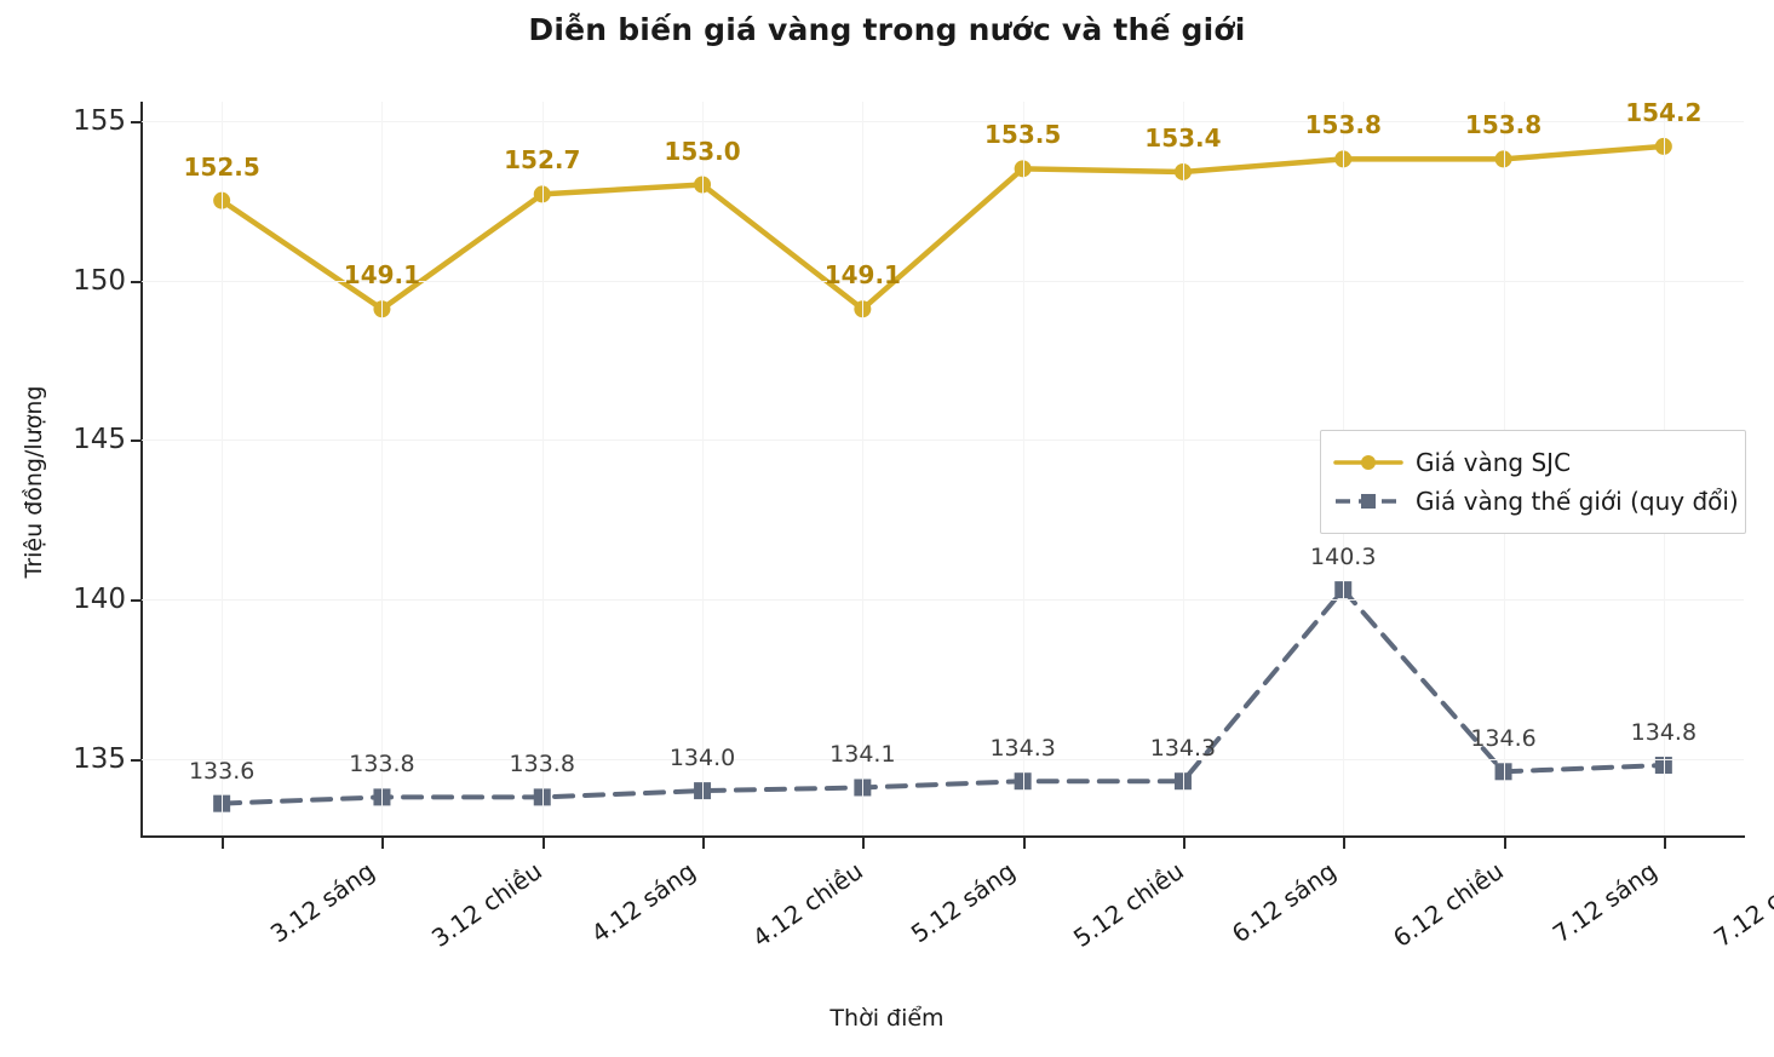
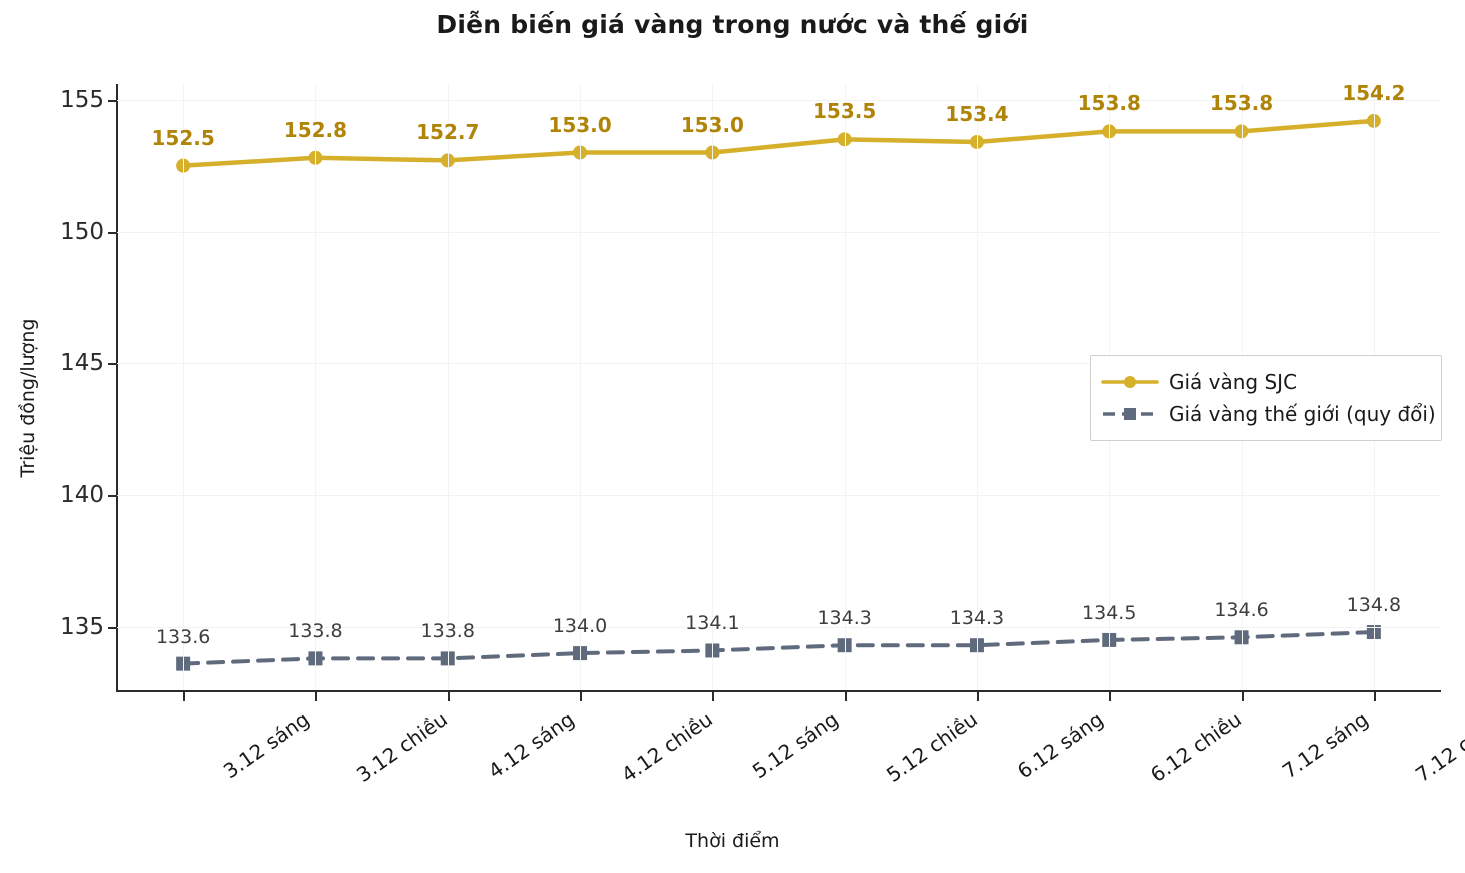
Giá vàng SJC/3.12 chiều: 149.1 -> 152.8
Giá vàng SJC/5.12 sáng: 149.1 -> 153.0
Giá vàng thế giới (quy đổi)/6.12 chiều: 140.3 -> 134.5
